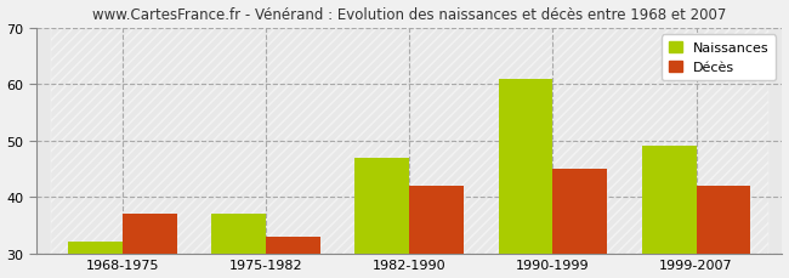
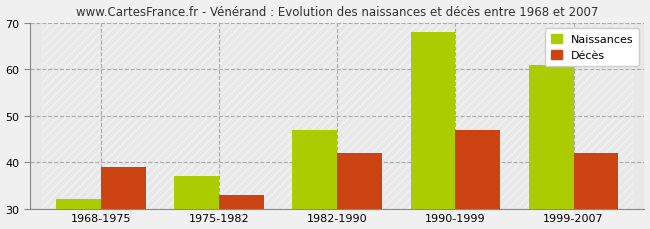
Décès/1968-1975: 37 -> 39
Naissances/1990-1999: 61 -> 68
Décès/1990-1999: 45 -> 47
Naissances/1999-2007: 49 -> 61
